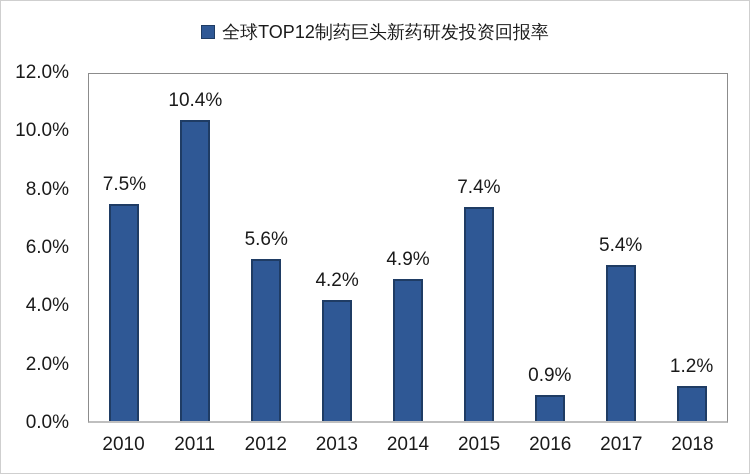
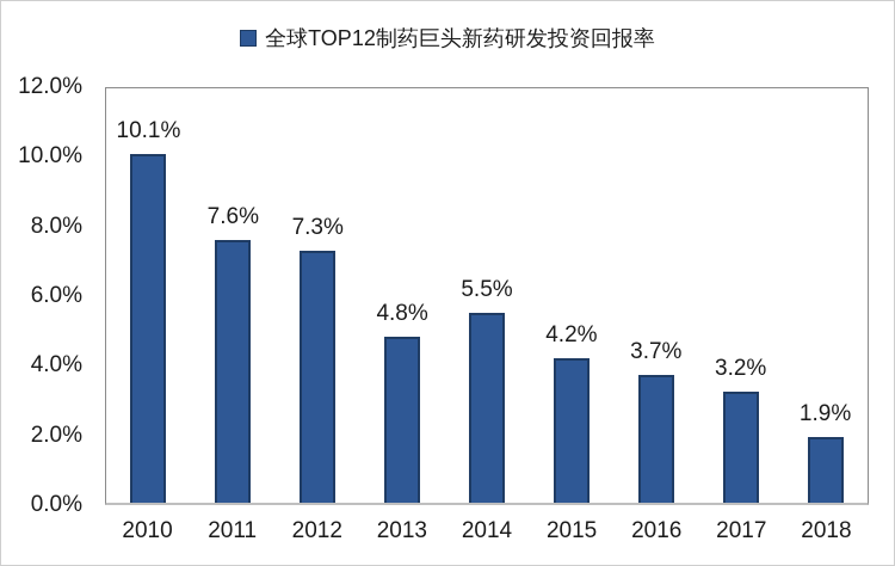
2010: 7.5% -> 10.1%
2011: 10.4% -> 7.6%
2012: 5.6% -> 7.3%
2013: 4.2% -> 4.8%
2014: 4.9% -> 5.5%
2015: 7.4% -> 4.2%
2016: 0.9% -> 3.7%
2017: 5.4% -> 3.2%
2018: 1.2% -> 1.9%
